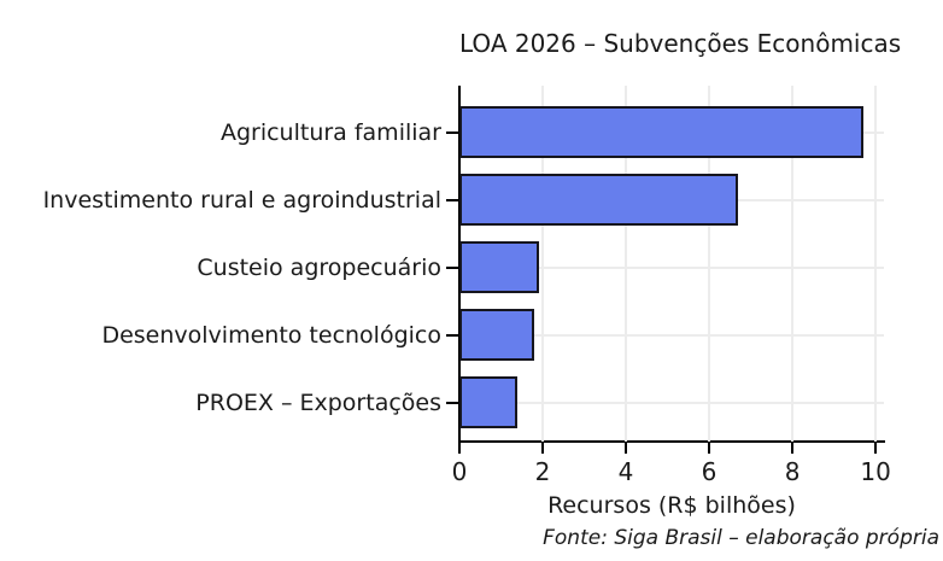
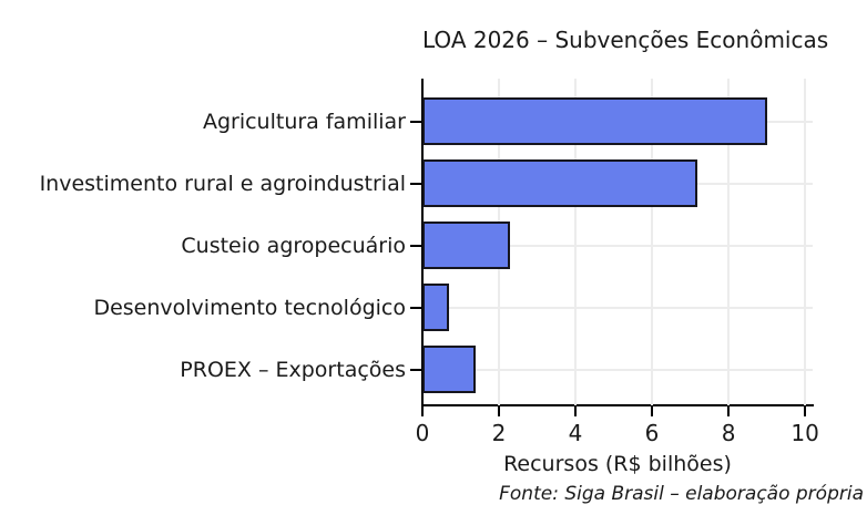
Agricultura familiar: 9.7 -> 9.0
Investimento rural e agroindustrial: 6.7 -> 7.2
Custeio agropecuário: 1.9 -> 2.3
Desenvolvimento tecnológico: 1.8 -> 0.7
